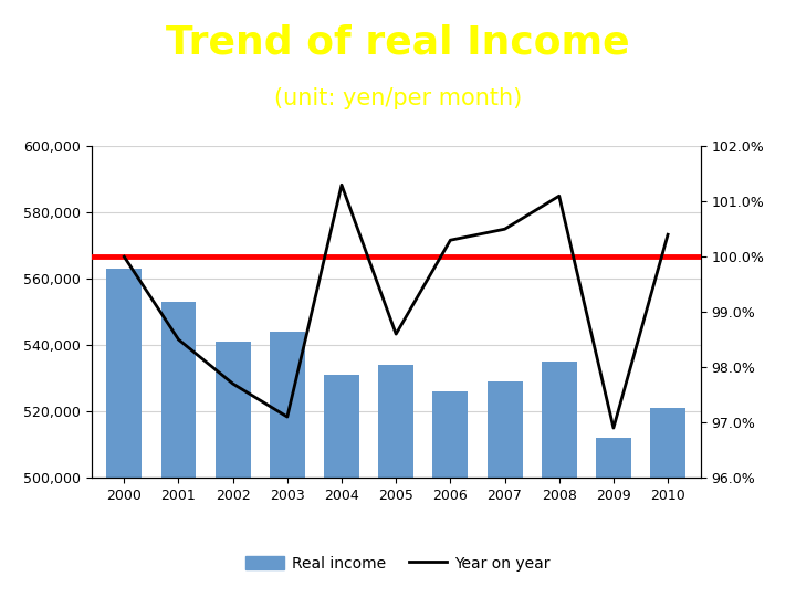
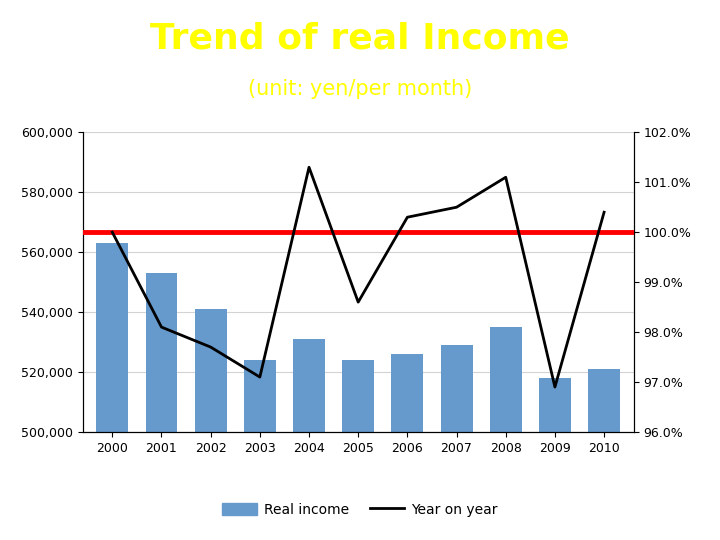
Year on year/2001: 98.5% -> 98.1%
Real income/2003: 544,000 -> 524,000
Real income/2005: 534,000 -> 524,000
Real income/2009: 512,000 -> 518,000
